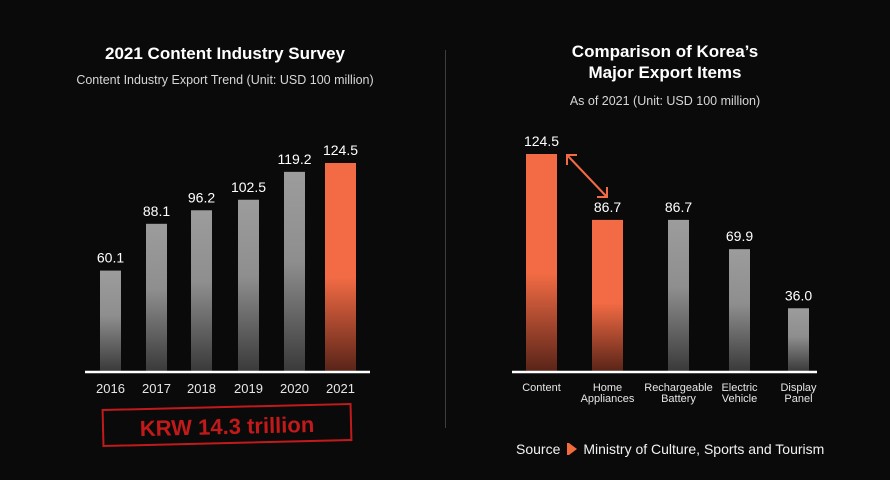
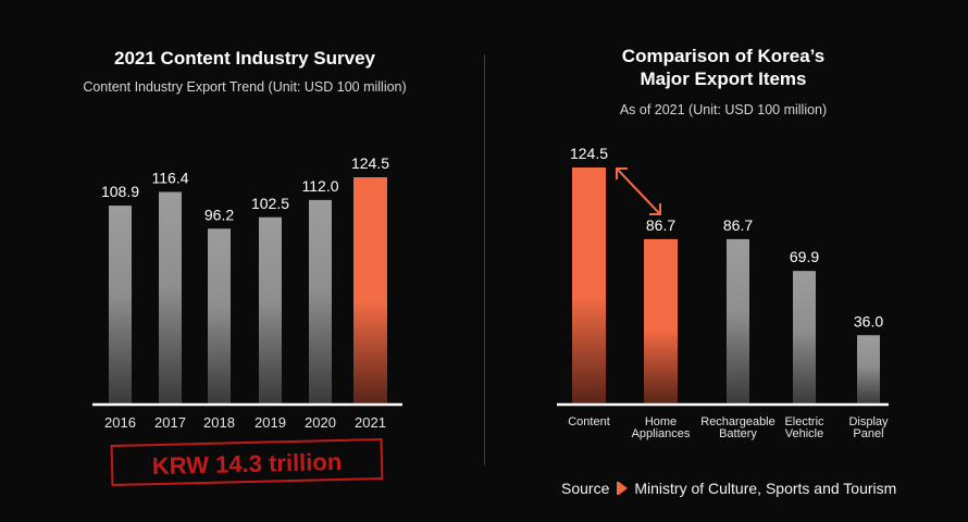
2021 Content Industry Survey/2016: 60.1 -> 108.9
2021 Content Industry Survey/2017: 88.1 -> 116.4
2021 Content Industry Survey/2020: 119.2 -> 112.0
